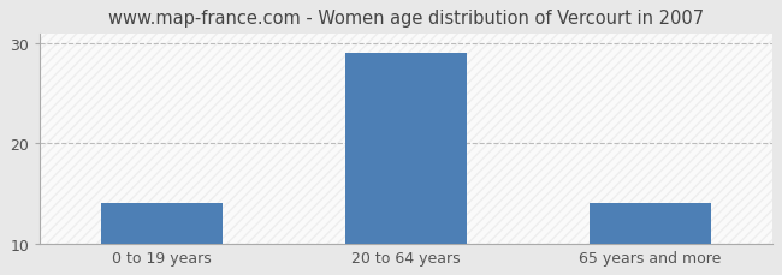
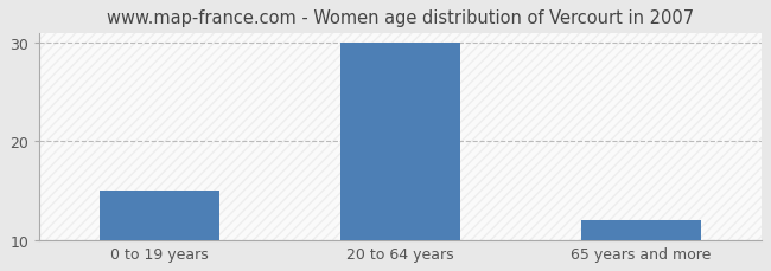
0 to 19 years: 14 -> 15
20 to 64 years: 29 -> 30
65 years and more: 14 -> 12
